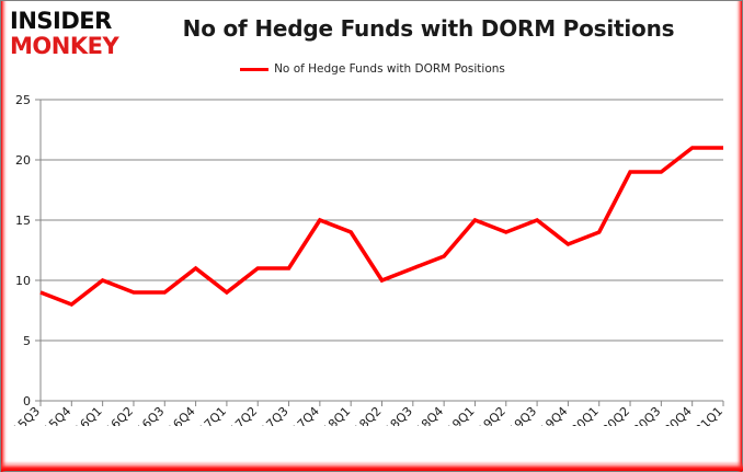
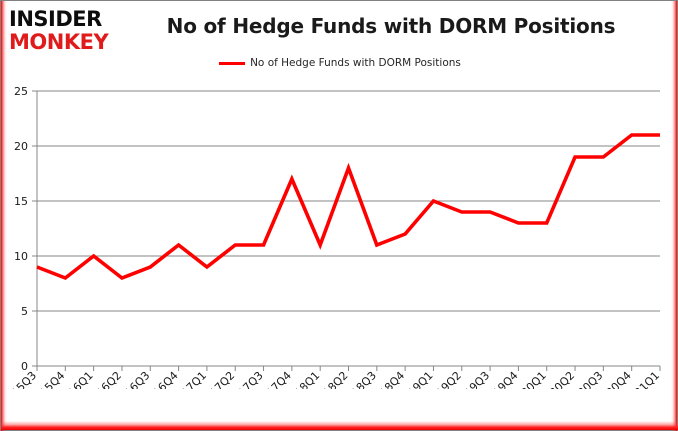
16Q2: 9 -> 8
17Q4: 15 -> 17
18Q1: 14 -> 11
18Q2: 10 -> 18
19Q3: 15 -> 14
20Q1: 14 -> 13
